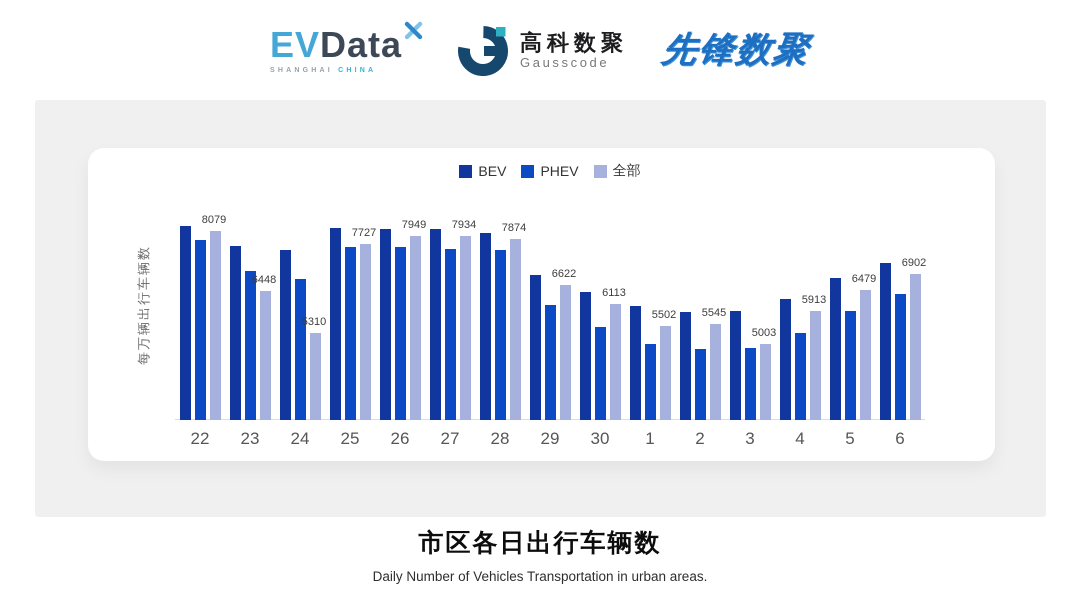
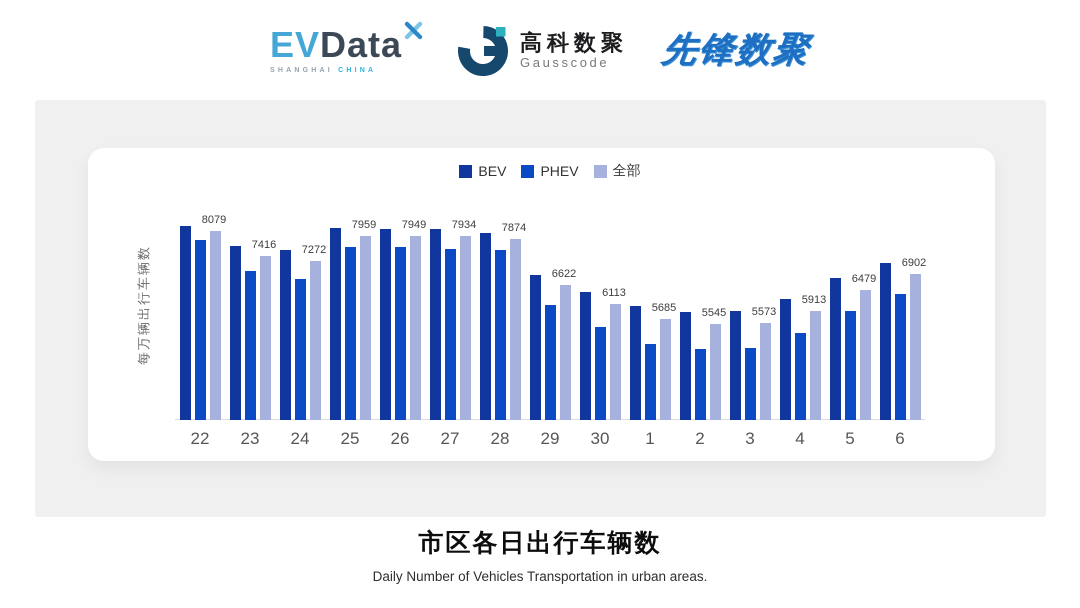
全部/23: 6448 -> 7416
全部/24: 5310 -> 7272
全部/25: 7727 -> 7959
全部/1: 5502 -> 5685
全部/3: 5003 -> 5573
